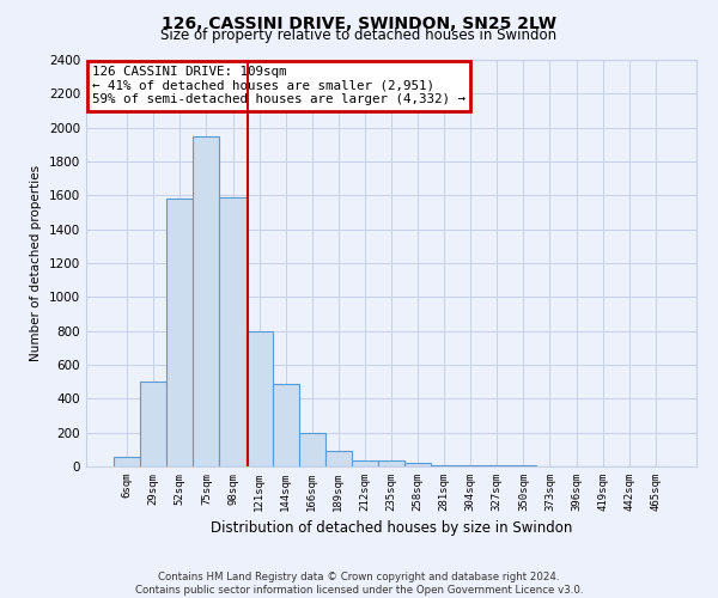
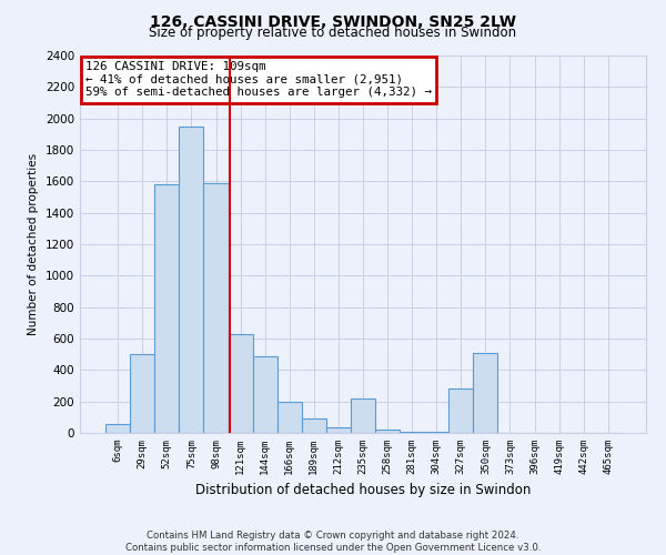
121sqm: 800 -> 630
235sqm: 40 -> 220
327sqm: 0 -> 280
350sqm: 0 -> 510
